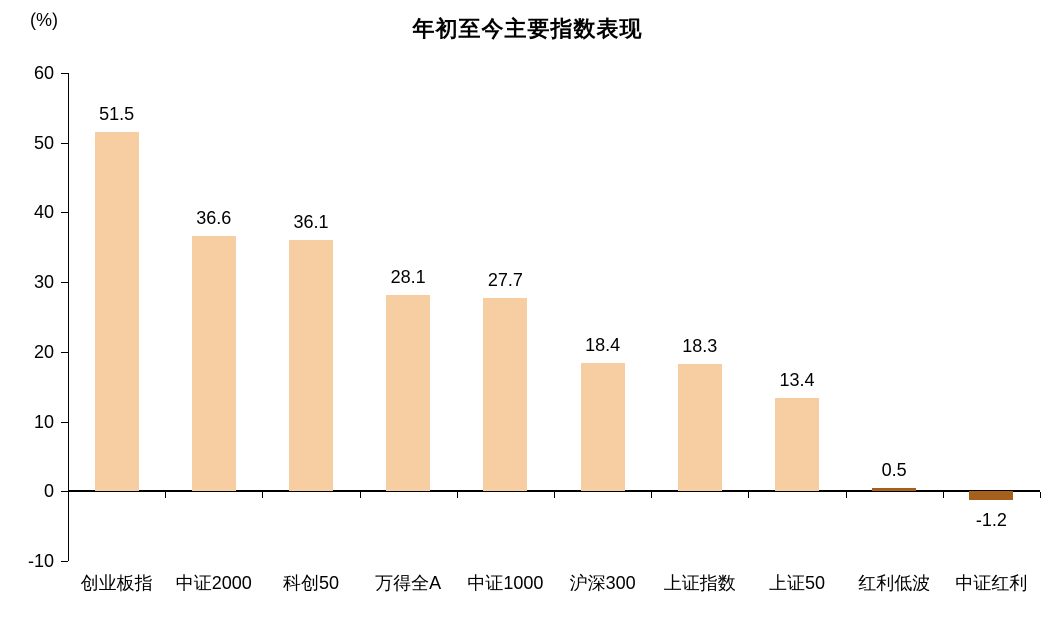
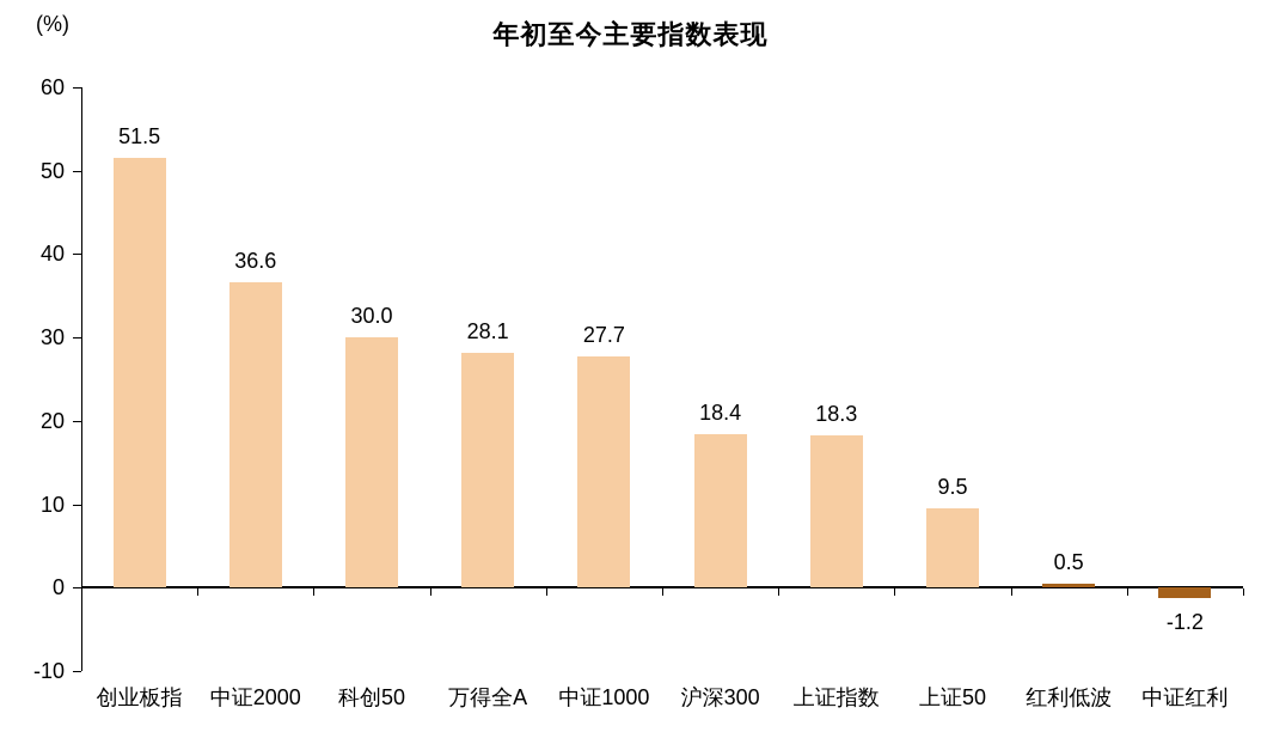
科创50: 36.1 -> 30.0
上证50: 13.4 -> 9.5
